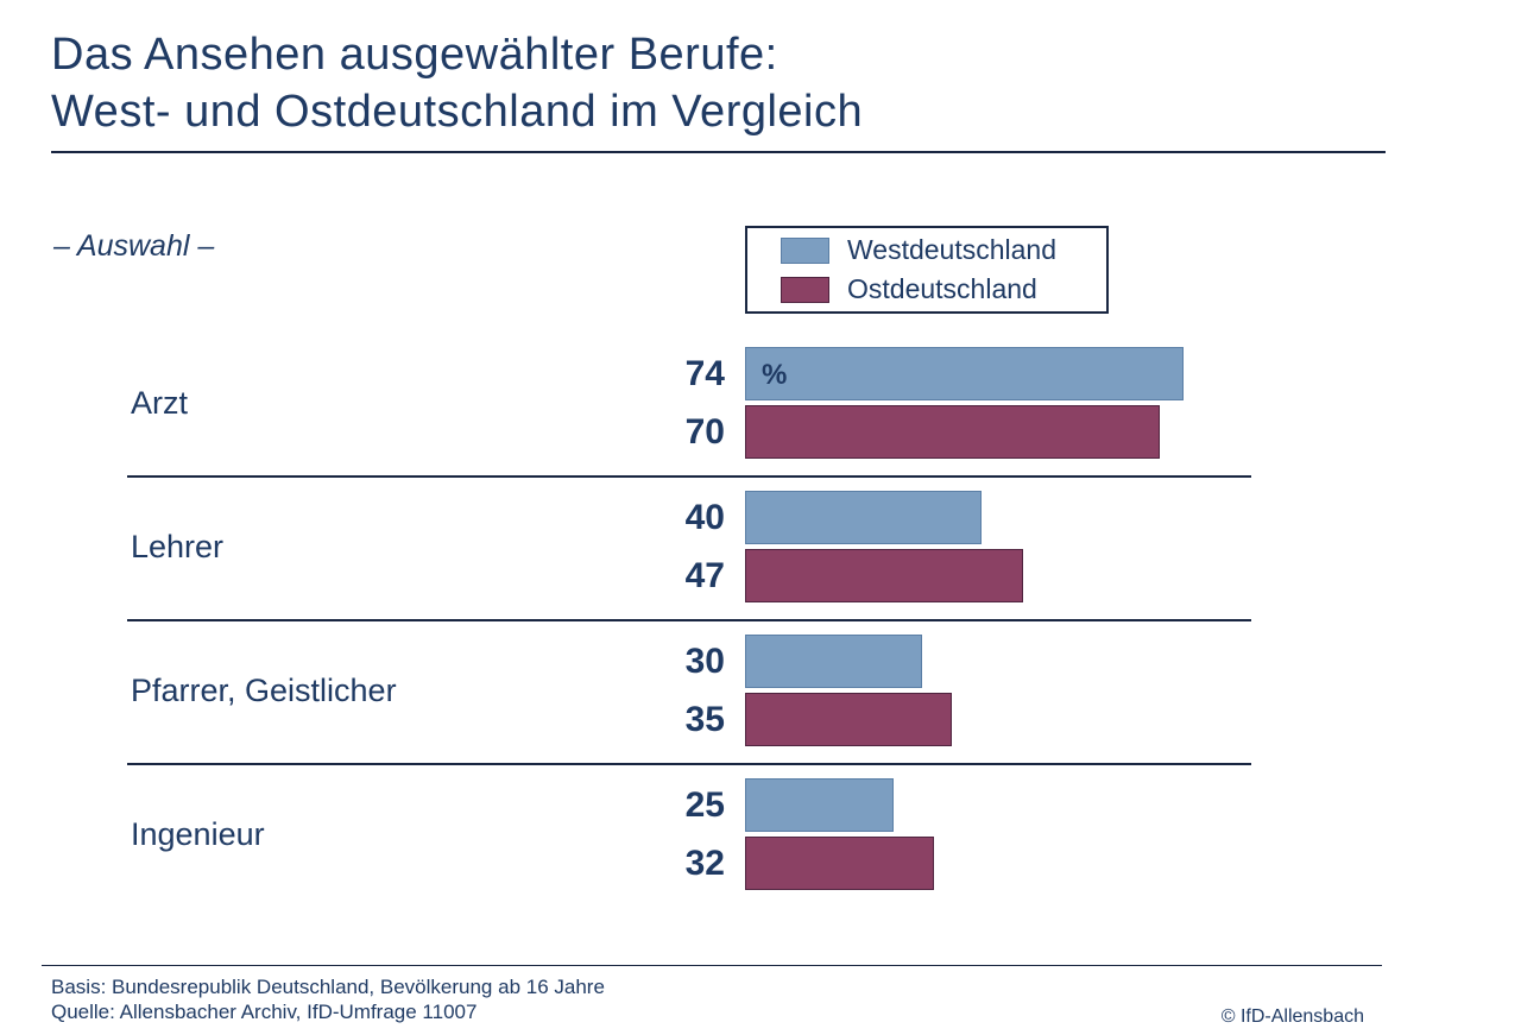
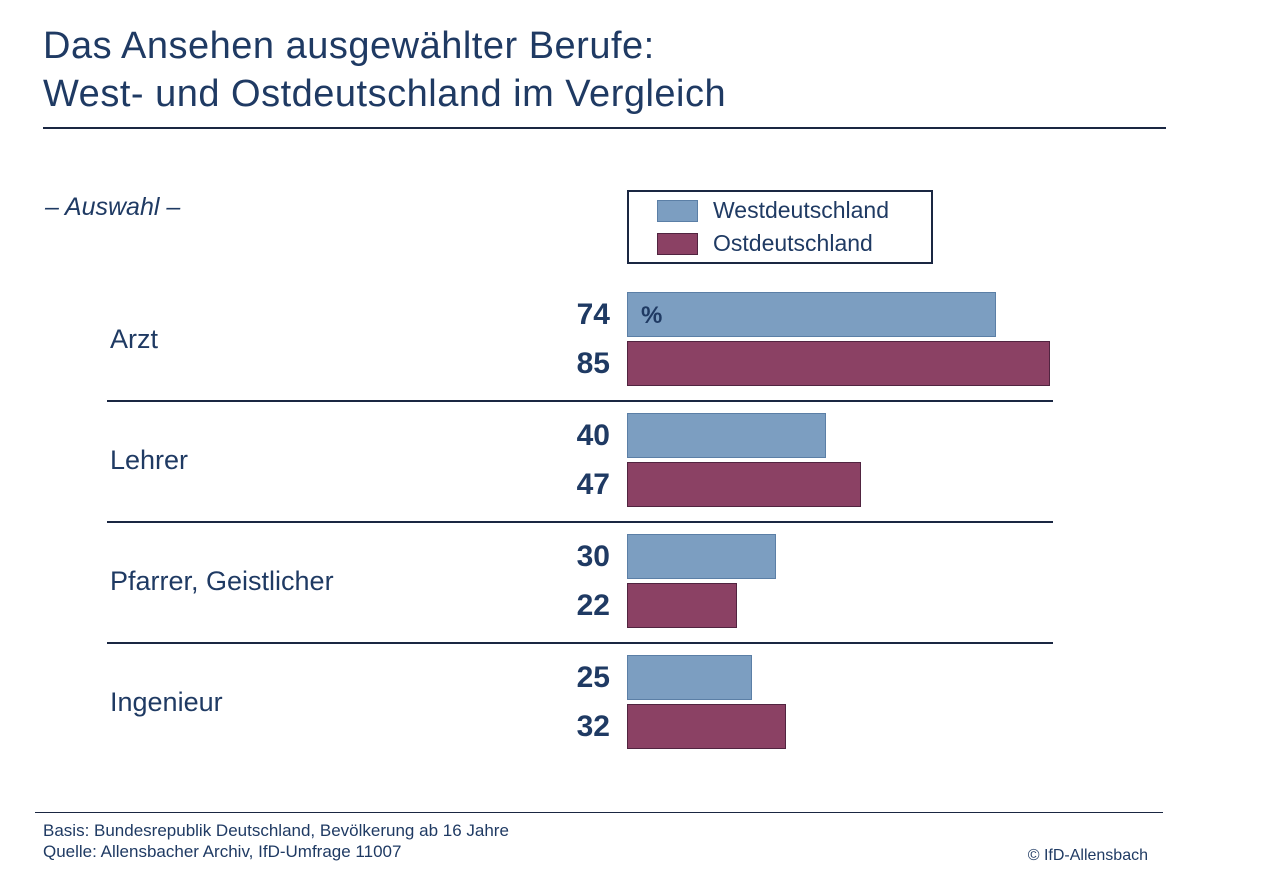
Ostdeutschland/Arzt: 70 -> 85
Ostdeutschland/Pfarrer, Geistlicher: 35 -> 22
